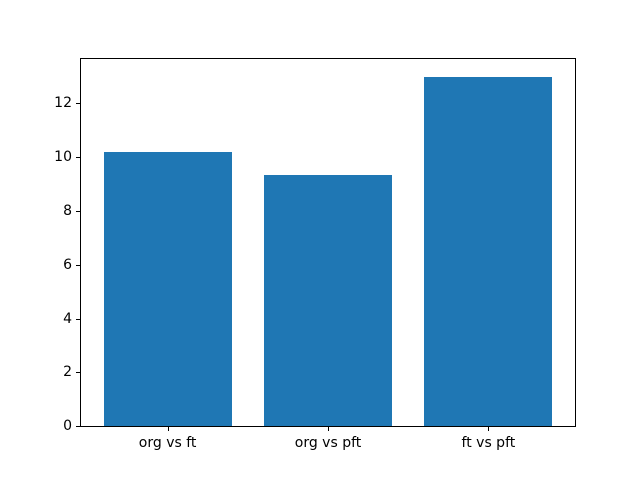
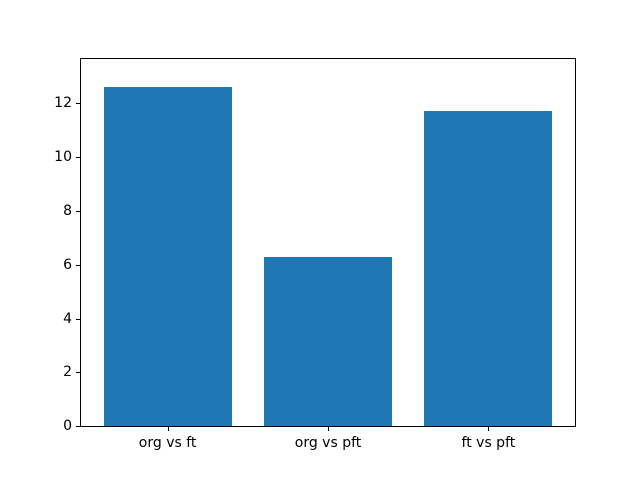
org vs ft: 10.2 -> 12.6
org vs pft: 9.3 -> 6.3
ft vs pft: 13.0 -> 11.7
